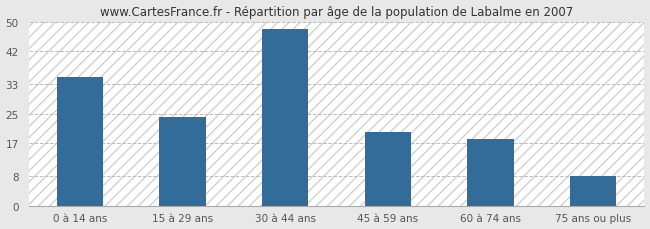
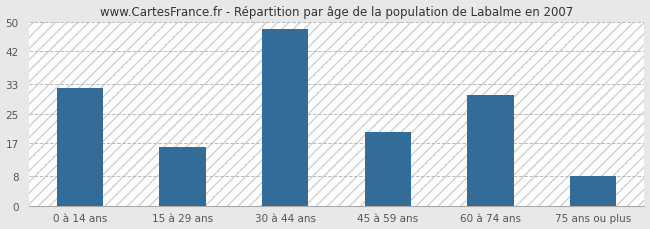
0 à 14 ans: 35 -> 32
15 à 29 ans: 24 -> 16
60 à 74 ans: 18 -> 30
